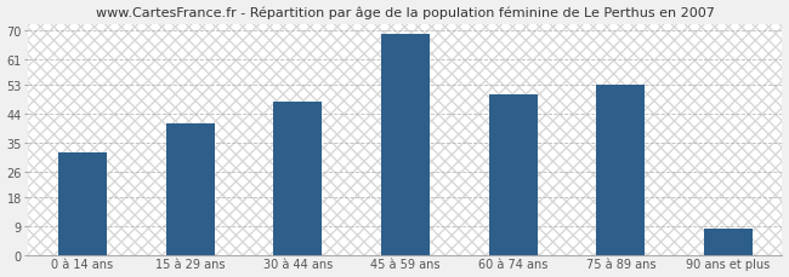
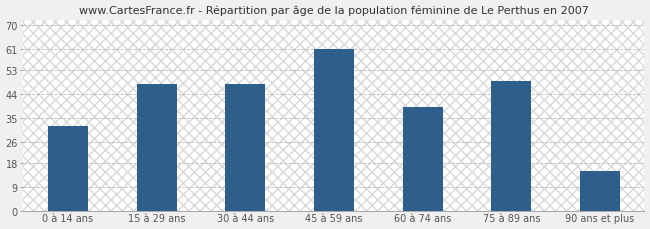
15 à 29 ans: 41 -> 48
45 à 59 ans: 69 -> 61
60 à 74 ans: 50 -> 39
75 à 89 ans: 53 -> 49
90 ans et plus: 8 -> 15
